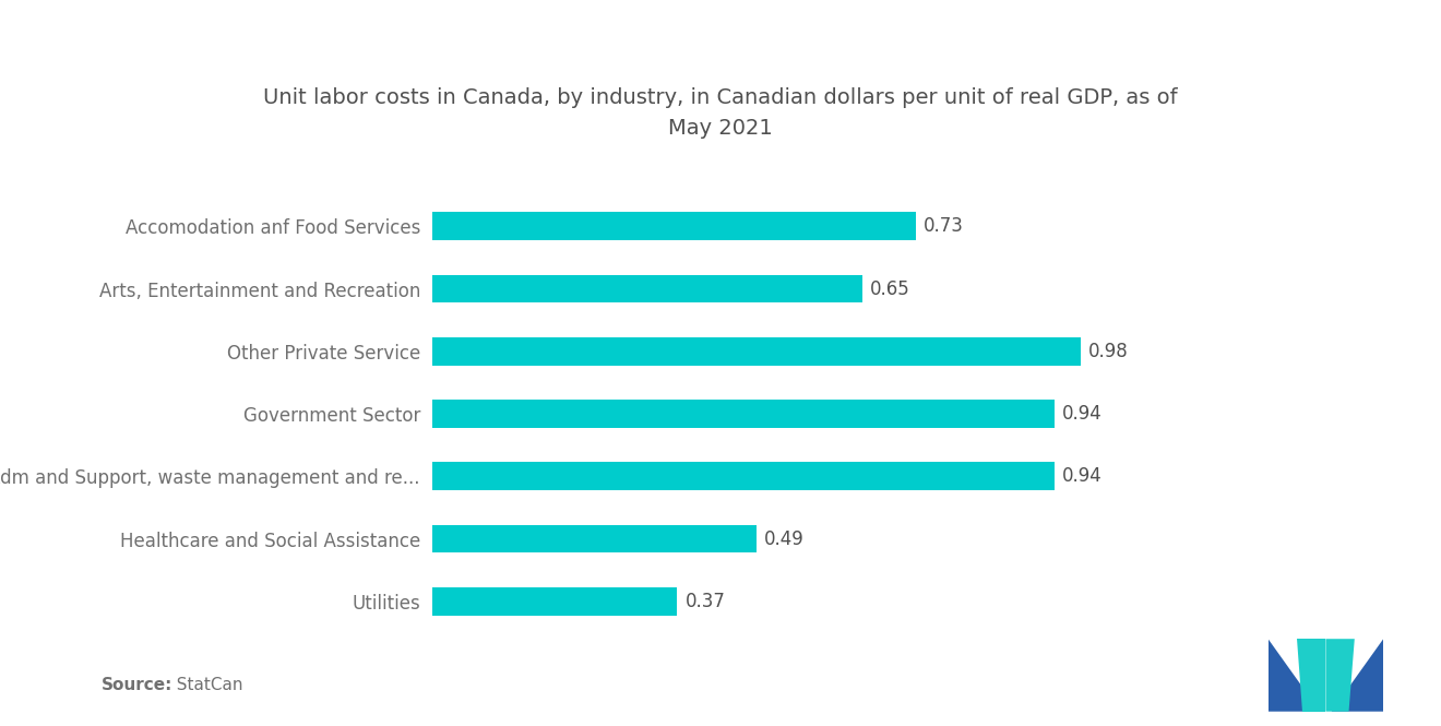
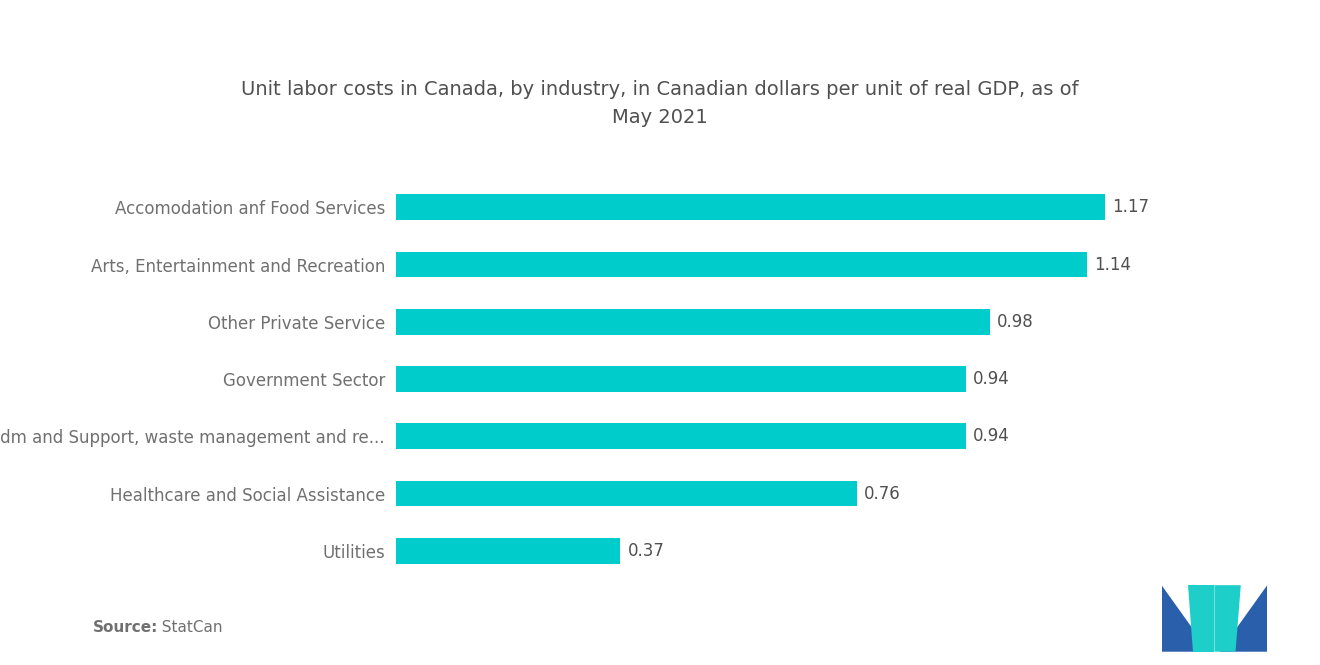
Accomodation anf Food Services: 0.73 -> 1.17
Arts, Entertainment and Recreation: 0.65 -> 1.14
Healthcare and Social Assistance: 0.49 -> 0.76
